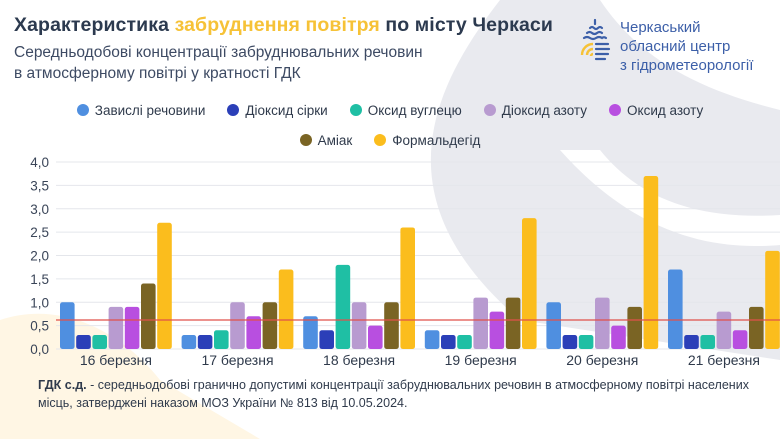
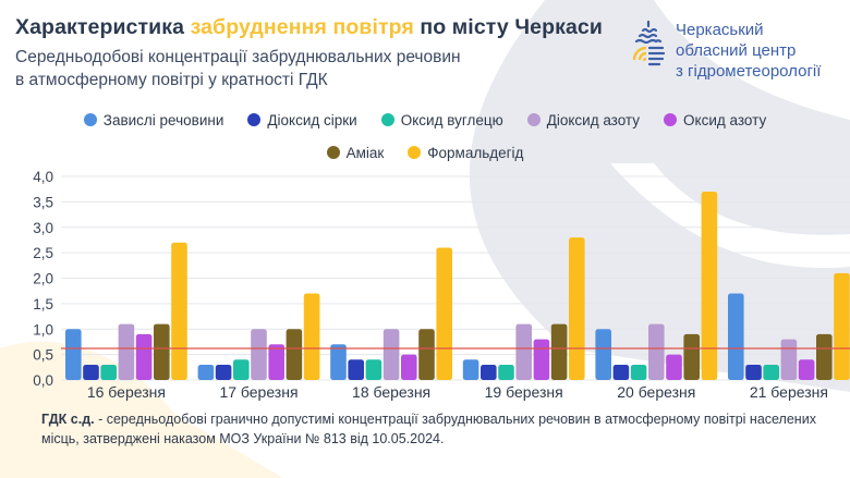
Діоксид азоту/16 березня: 0,9 -> 1,1
Аміак/16 березня: 1,4 -> 1,1
Оксид вуглецю/18 березня: 1,8 -> 0,4
